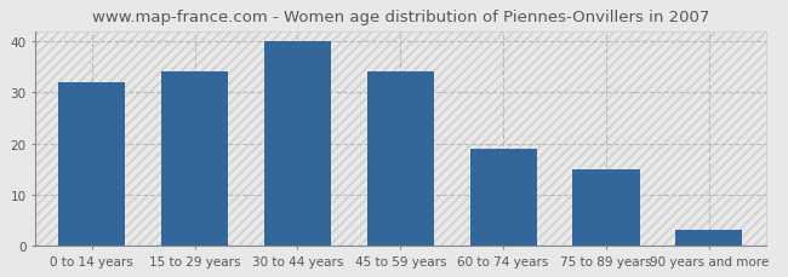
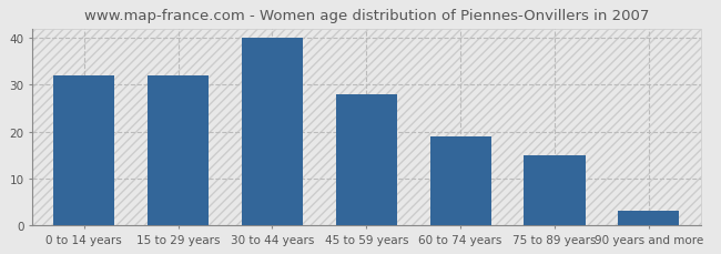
15 to 29 years: 34 -> 32
45 to 59 years: 34 -> 28
